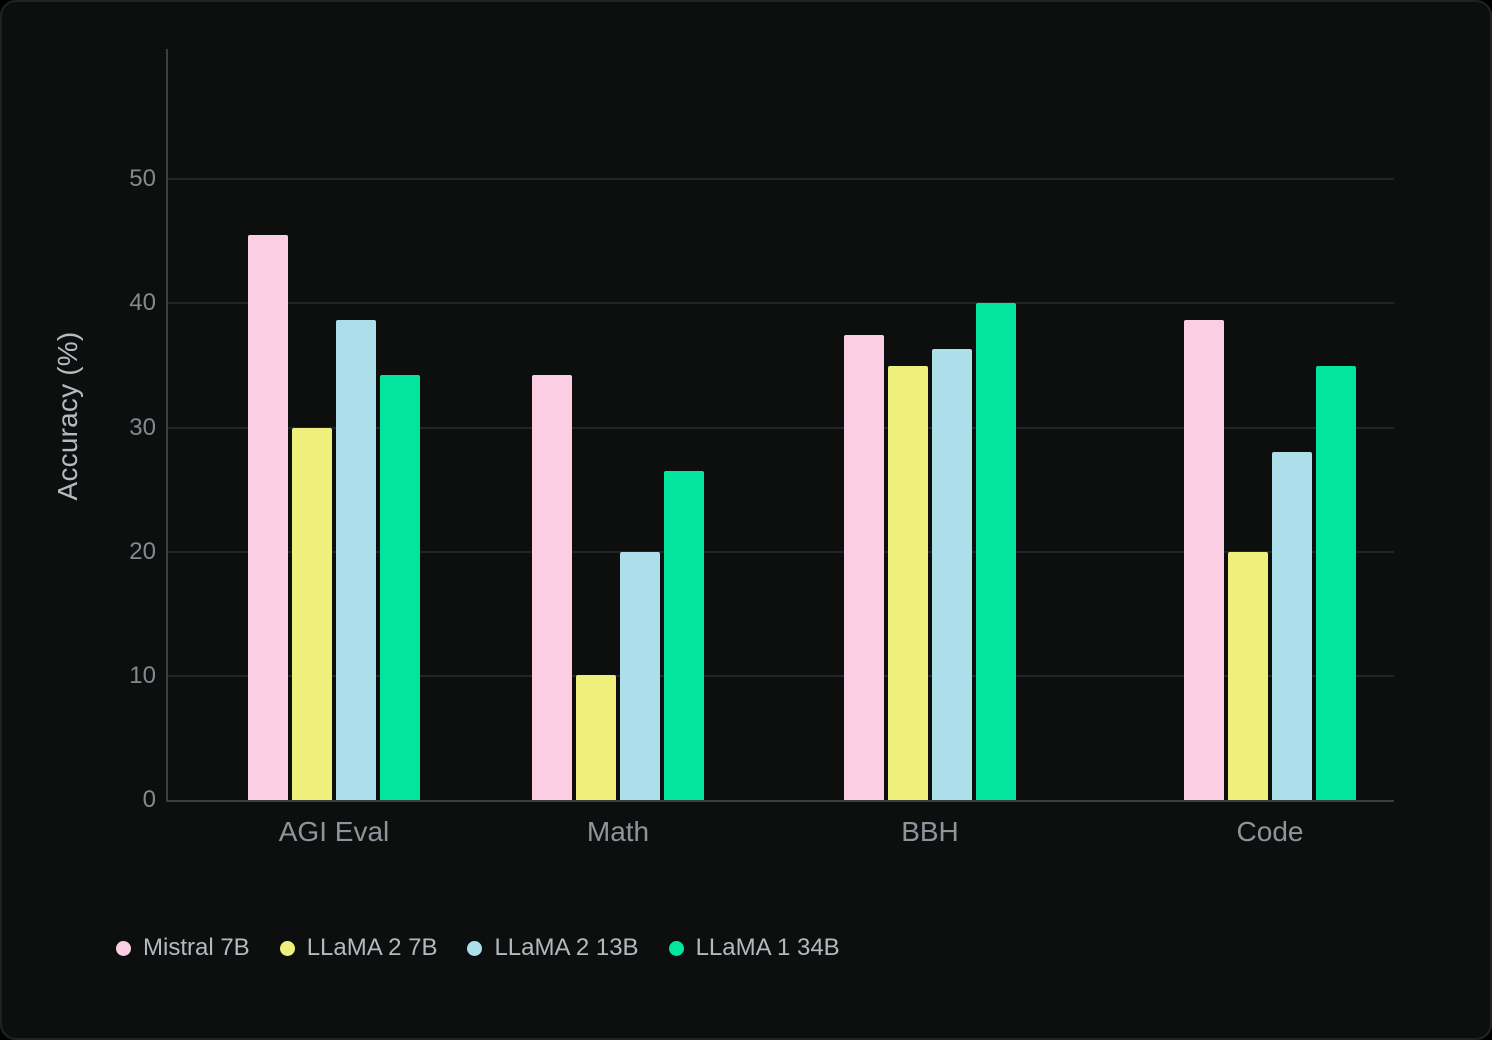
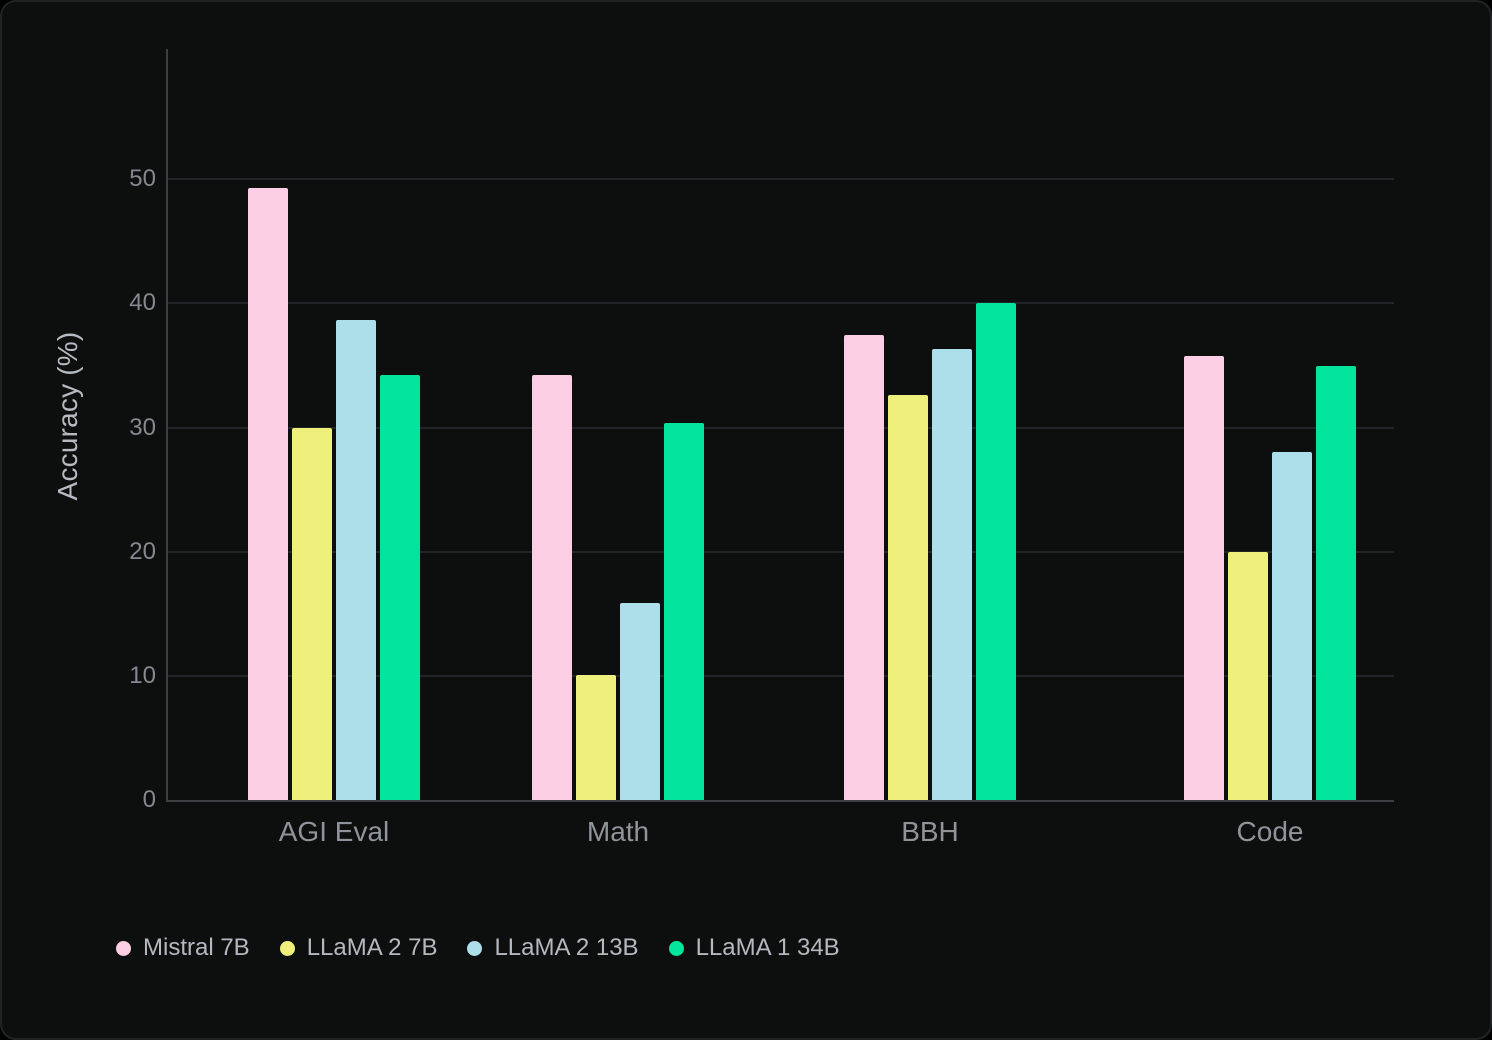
Mistral 7B/AGI Eval: 45.5 -> 49.3
LLaMA 2 13B/Math: 20.0 -> 15.9
LLaMA 1 34B/Math: 26.5 -> 30.4
LLaMA 2 7B/BBH: 35.0 -> 32.6
Mistral 7B/Code: 38.7 -> 35.8
